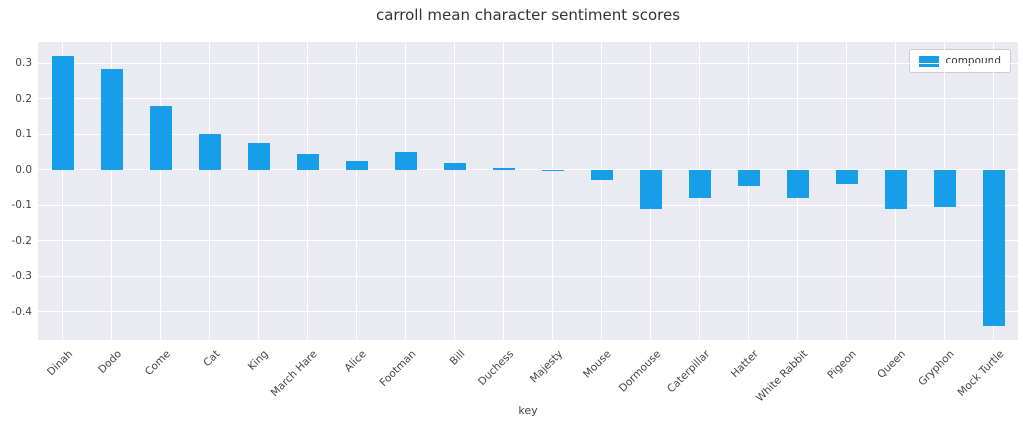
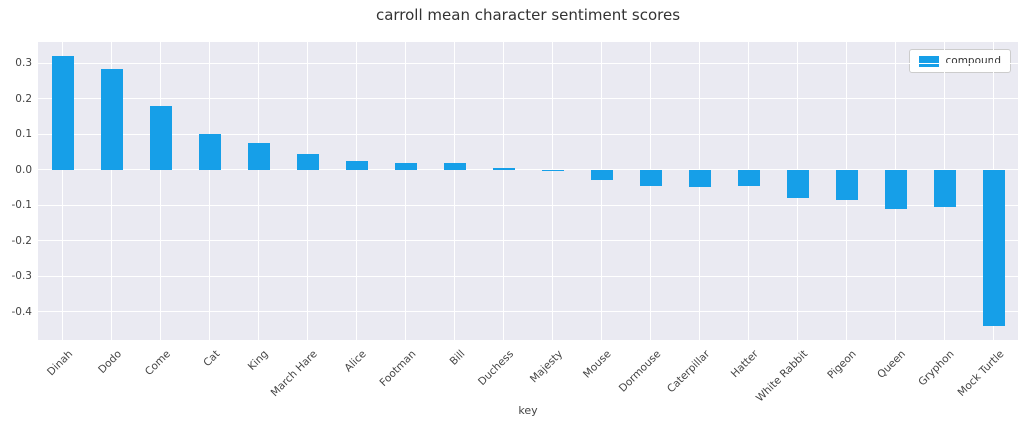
Footman: 0.05 -> 0.02
Dormouse: -0.11 -> -0.04
Caterpillar: -0.08 -> -0.05
Pigeon: -0.04 -> -0.09
